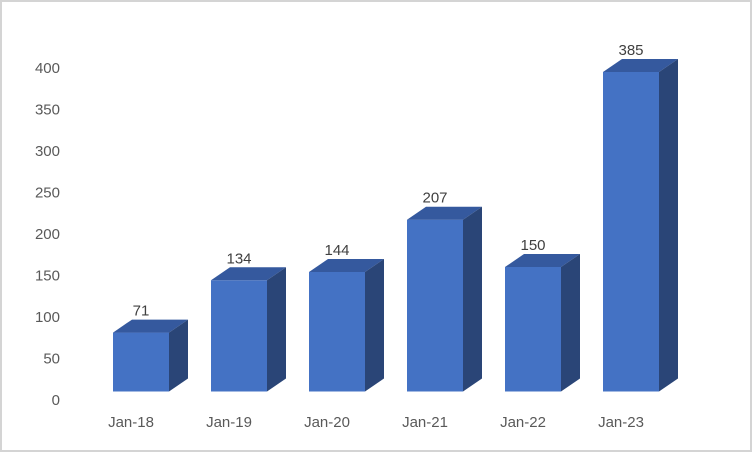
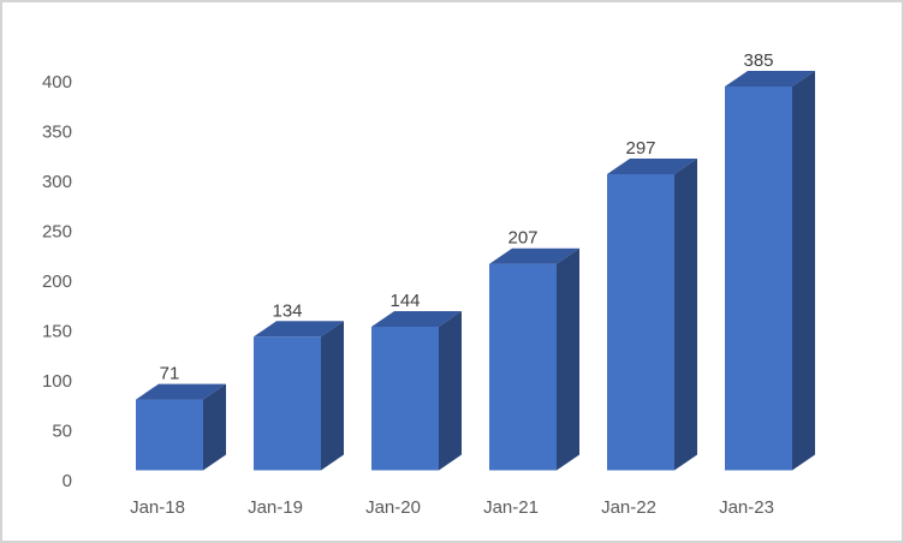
Jan-22: 150 -> 297
